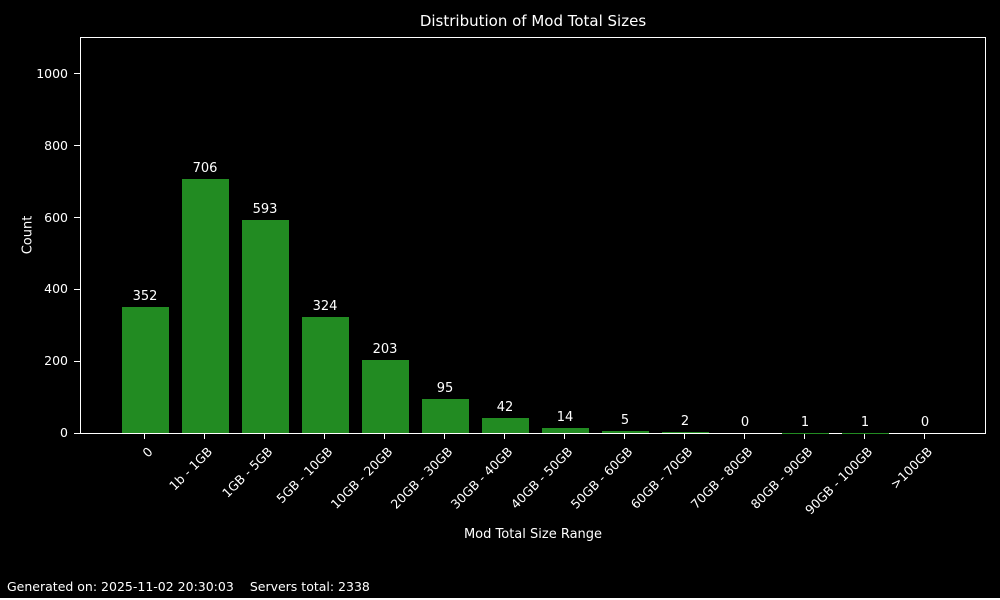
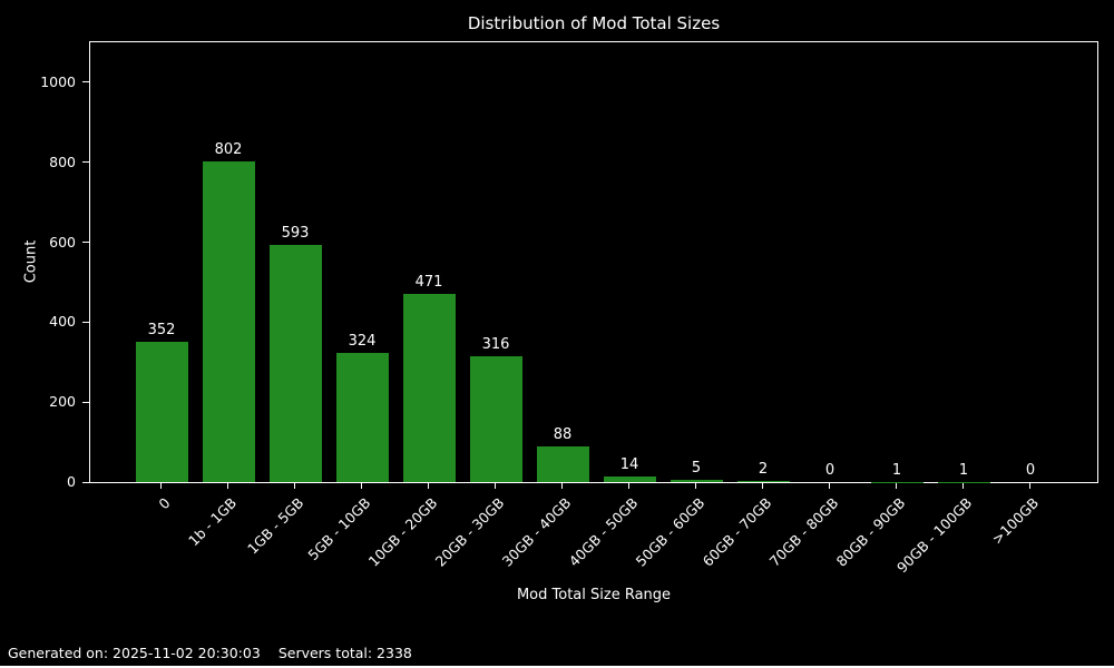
1b - 1GB: 706 -> 802
10GB - 20GB: 203 -> 471
20GB - 30GB: 95 -> 316
30GB - 40GB: 42 -> 88
